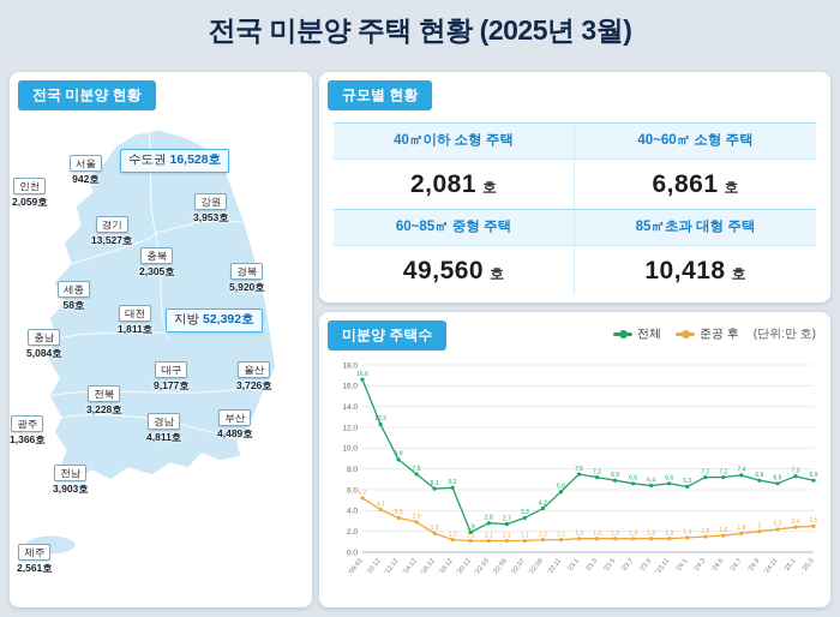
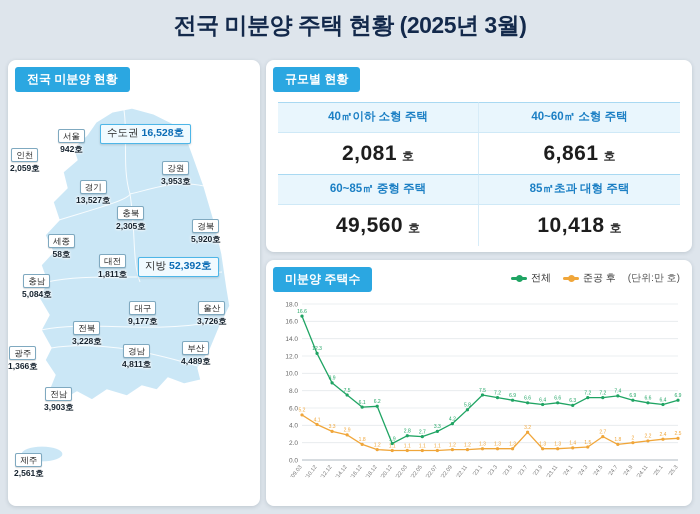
준공 후/'23.7: 1.3 -> 3.2
준공 후/'24.5: 1.6 -> 2.7
전체/'25.1: 7.3 -> 6.4
